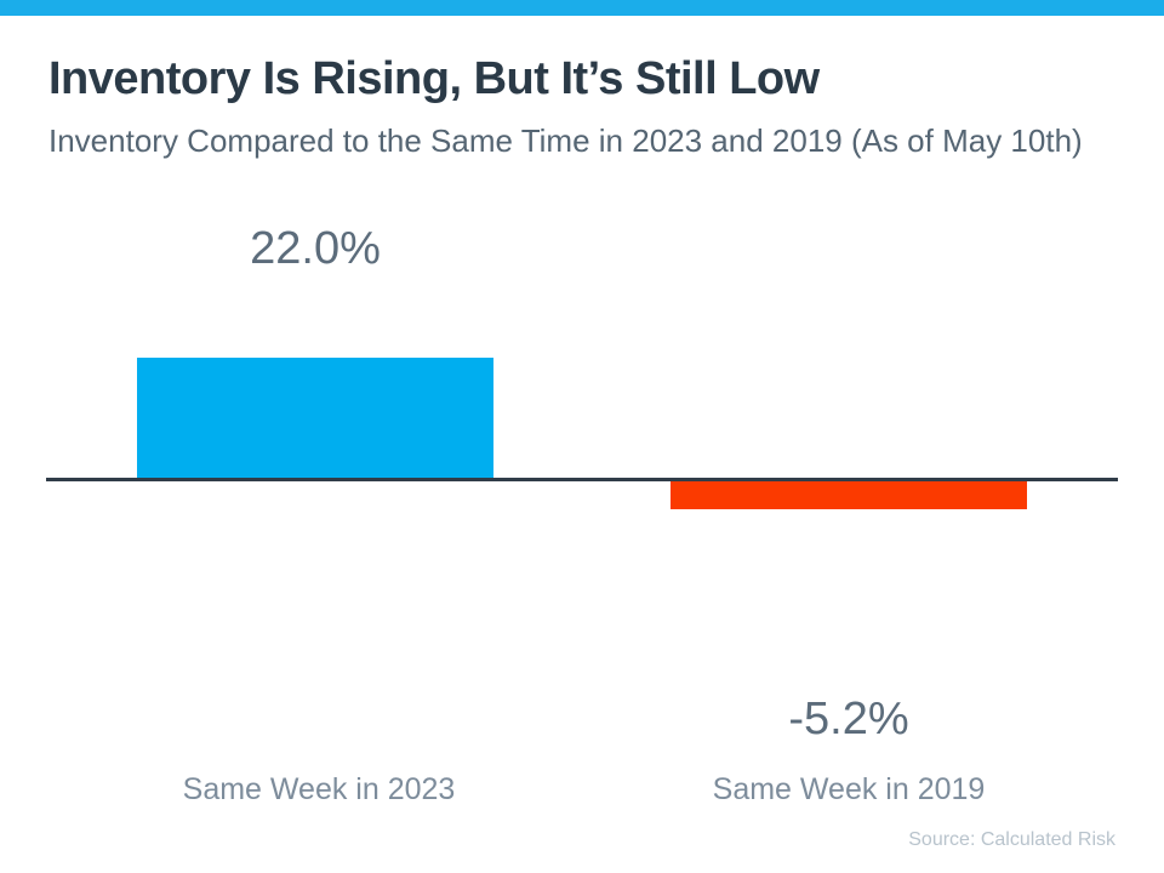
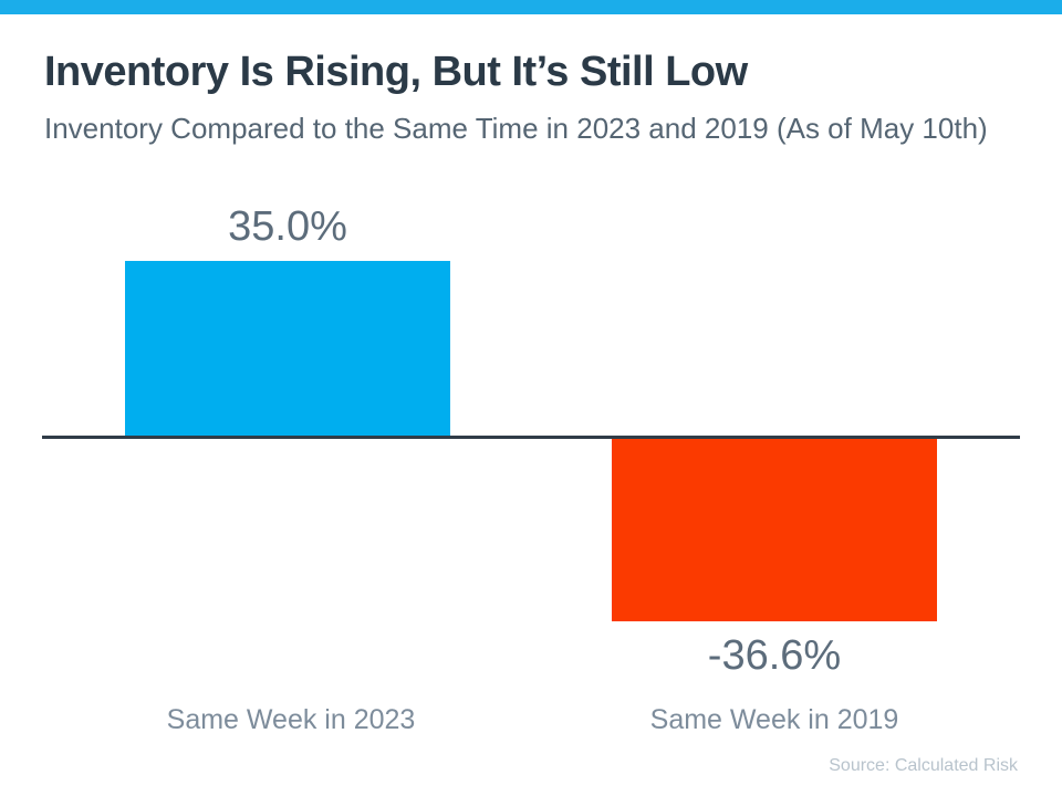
Same Week in 2023: 22.0% -> 35.0%
Same Week in 2019: -5.2% -> -36.6%
